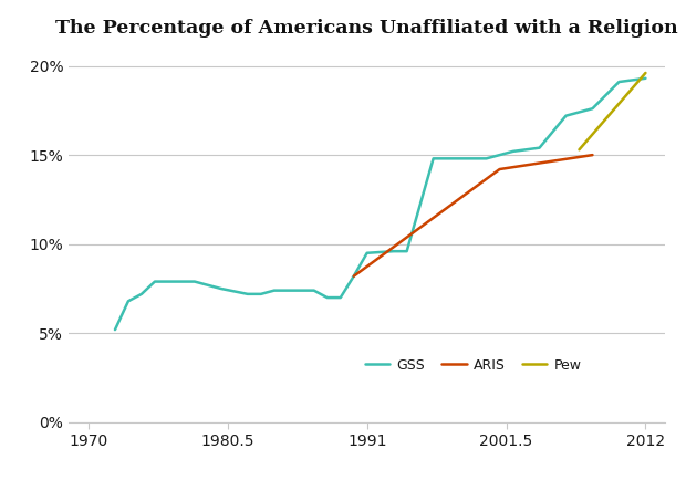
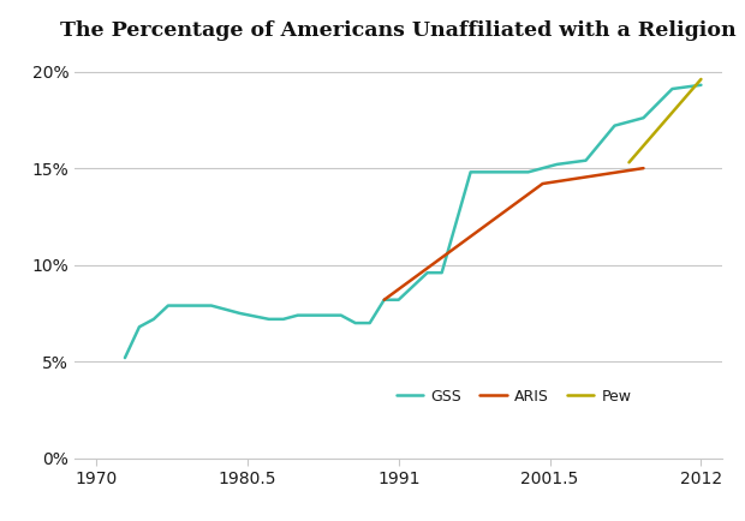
GSS/1991: 9.5% -> 8.2%
